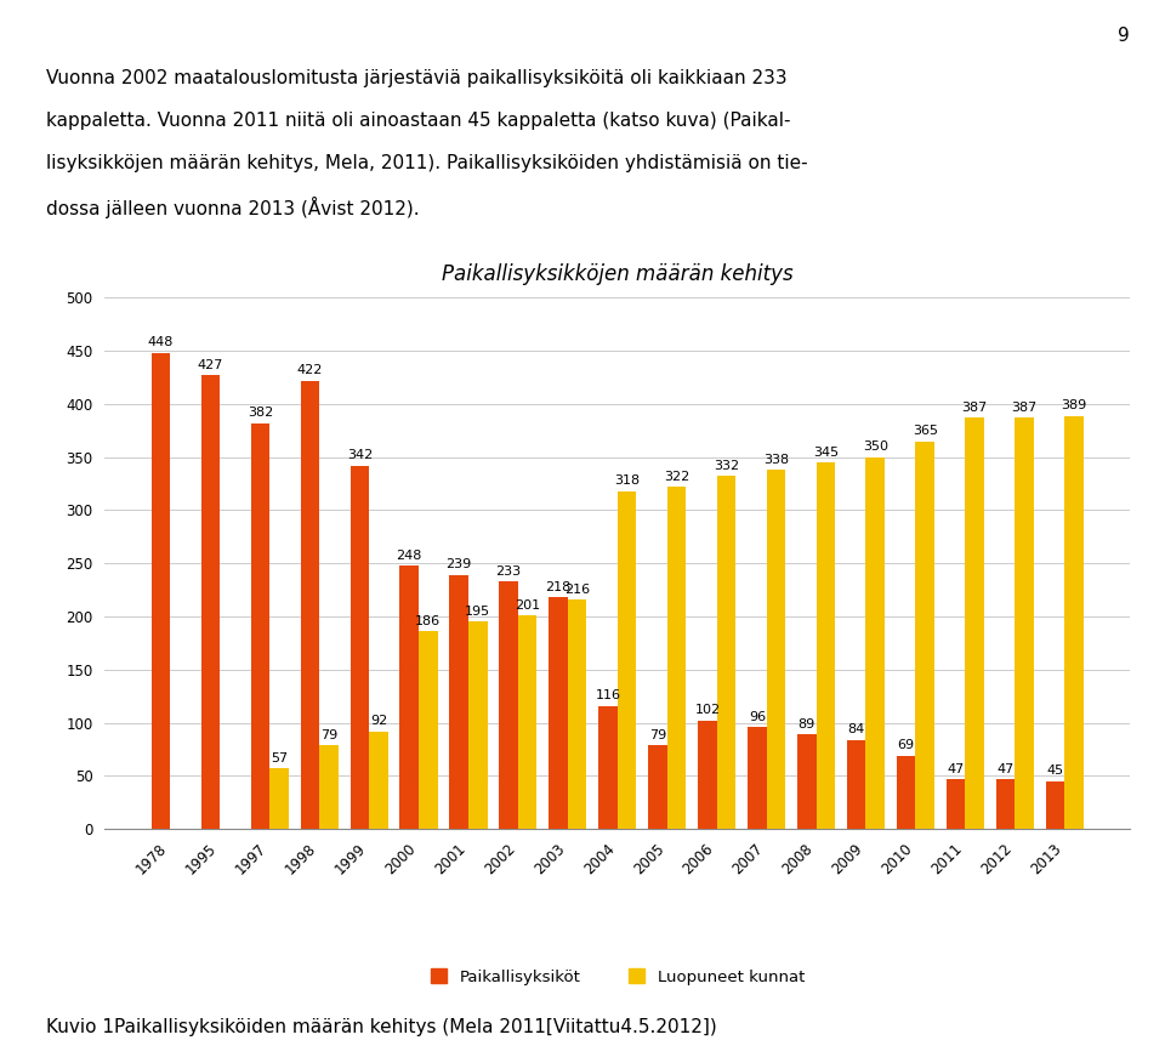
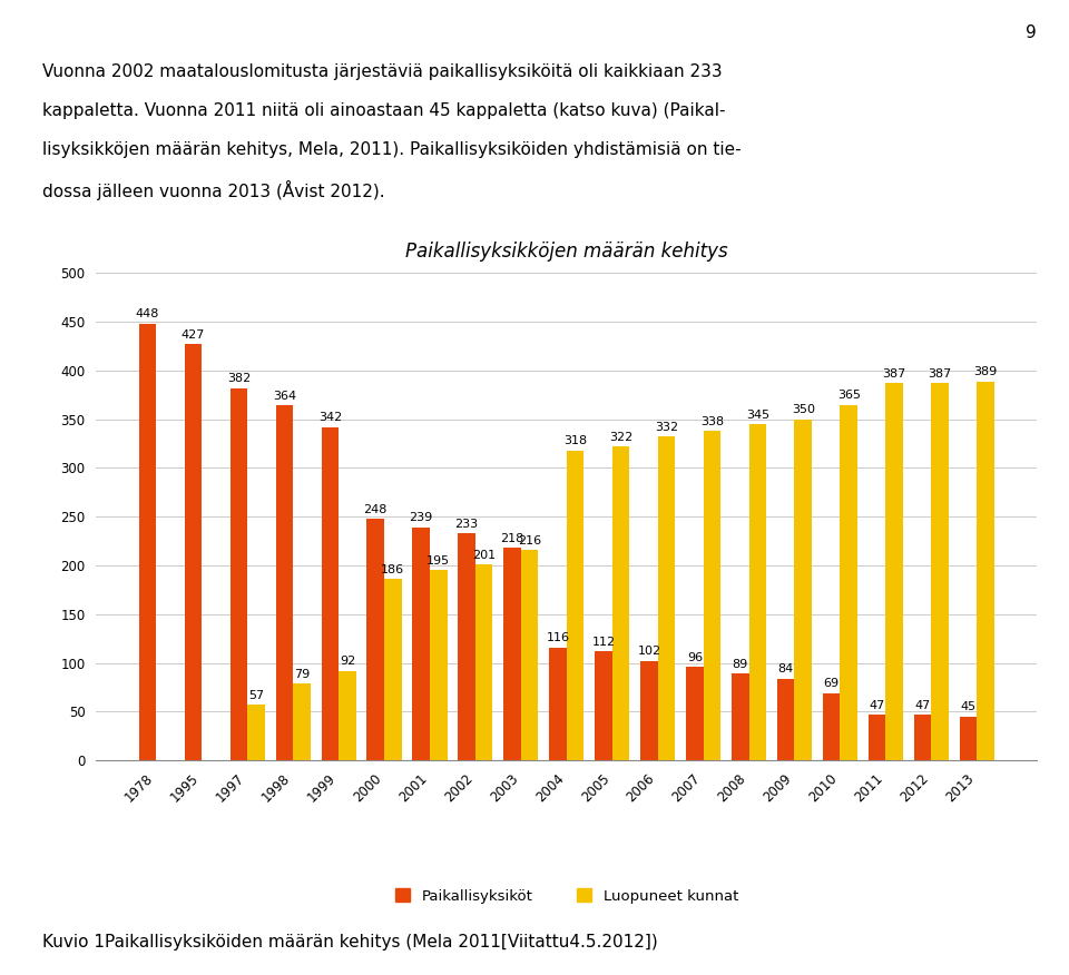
Paikallisyksiköt/1998: 422 -> 364
Paikallisyksiköt/2005: 79 -> 112
